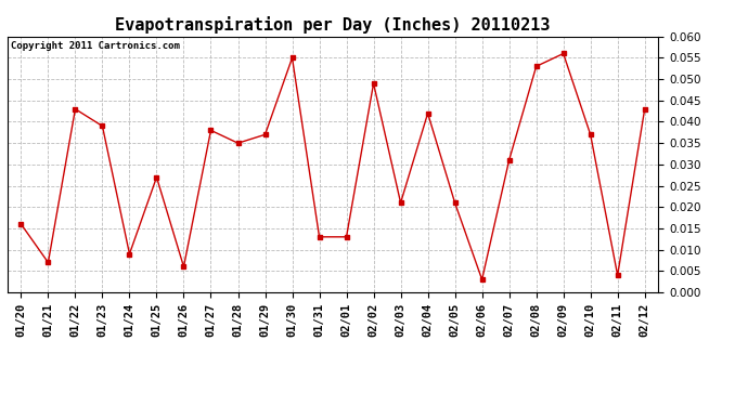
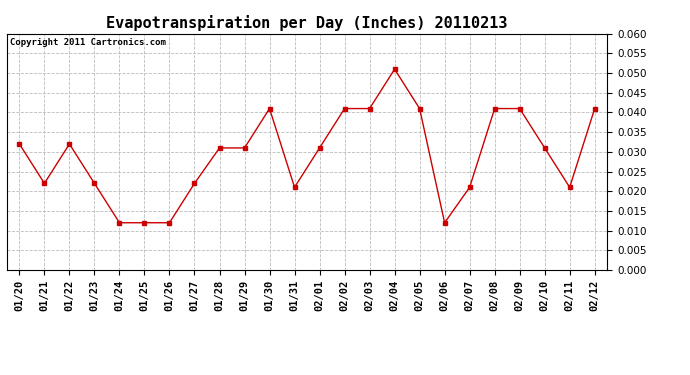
01/20: 0.016 -> 0.032
01/21: 0.007 -> 0.022
01/22: 0.043 -> 0.032
01/23: 0.039 -> 0.022
01/24: 0.009 -> 0.012
01/25: 0.027 -> 0.012
01/26: 0.006 -> 0.012
01/27: 0.038 -> 0.022
01/28: 0.035 -> 0.031
01/29: 0.037 -> 0.031
01/30: 0.055 -> 0.041
01/31: 0.013 -> 0.021
02/01: 0.013 -> 0.031
02/02: 0.049 -> 0.041
02/03: 0.021 -> 0.041
02/04: 0.042 -> 0.051
02/05: 0.021 -> 0.041
02/06: 0.003 -> 0.012
02/07: 0.031 -> 0.021
02/08: 0.053 -> 0.041
02/09: 0.056 -> 0.041
02/10: 0.037 -> 0.031
02/11: 0.004 -> 0.021
02/12: 0.043 -> 0.041
